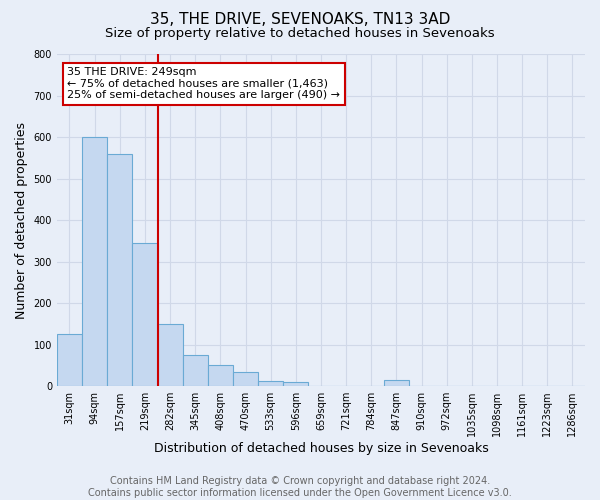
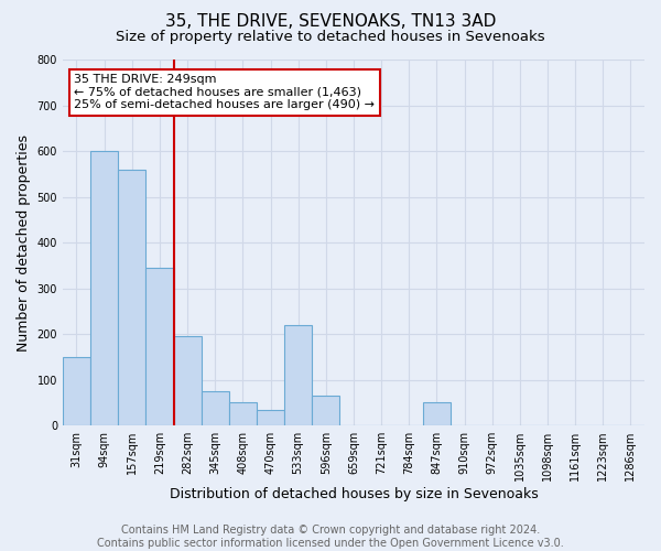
31sqm: 125 -> 150
282sqm: 150 -> 195
533sqm: 13 -> 220
596sqm: 10 -> 65
847sqm: 15 -> 50
